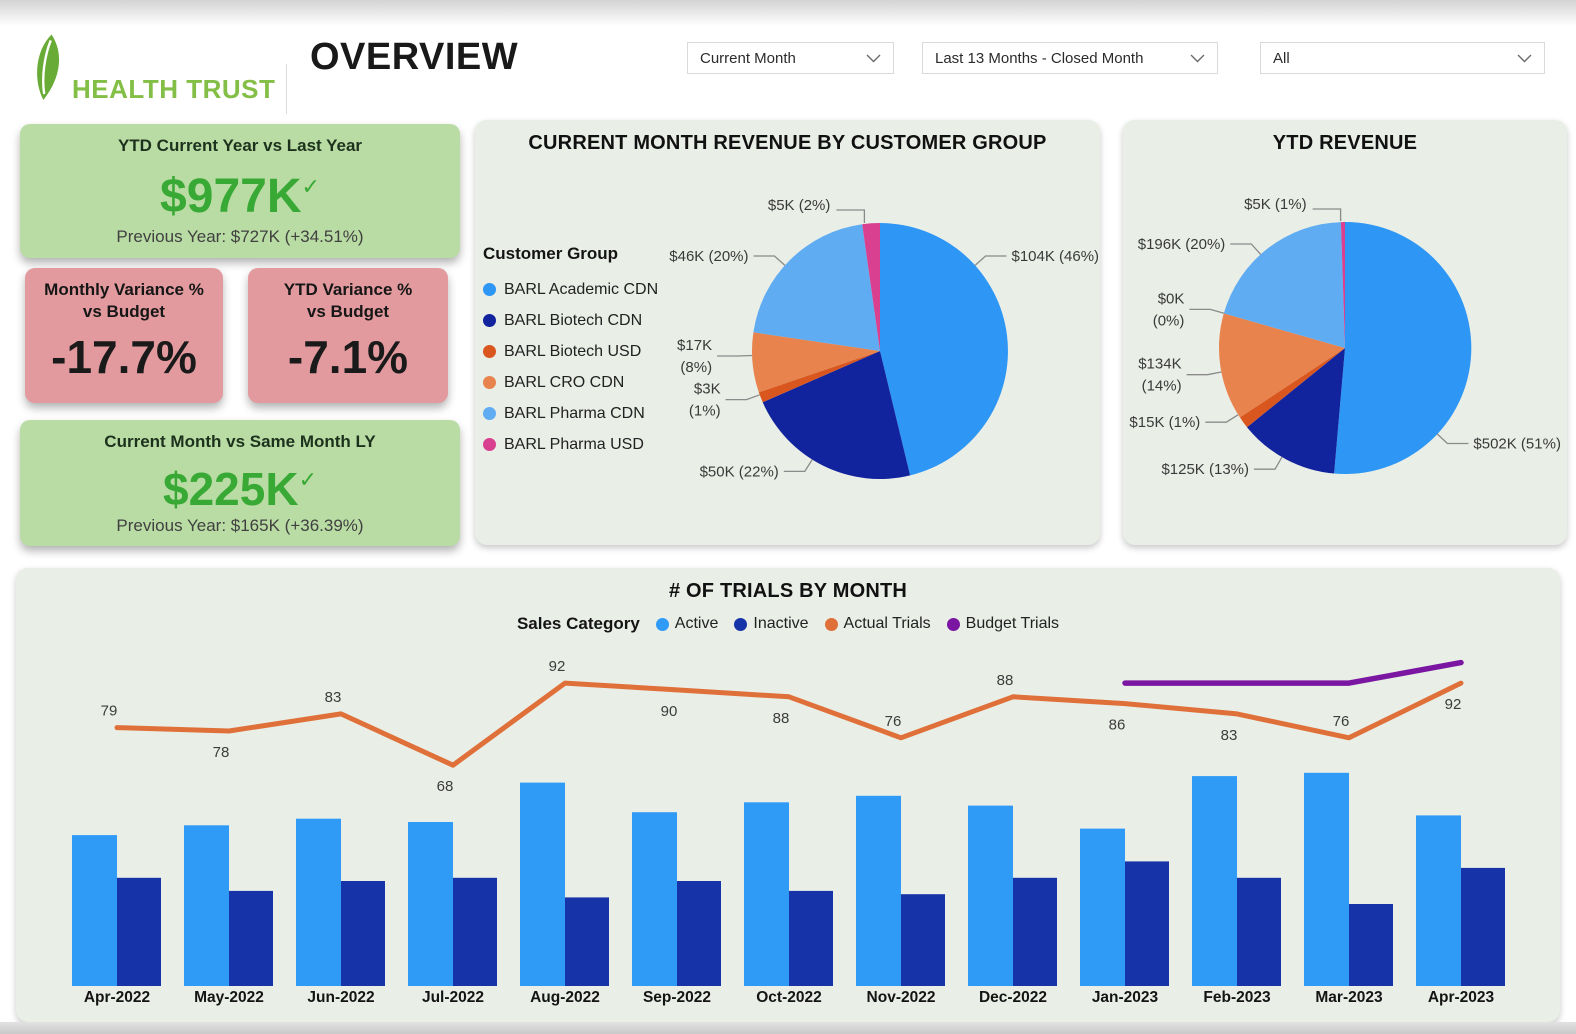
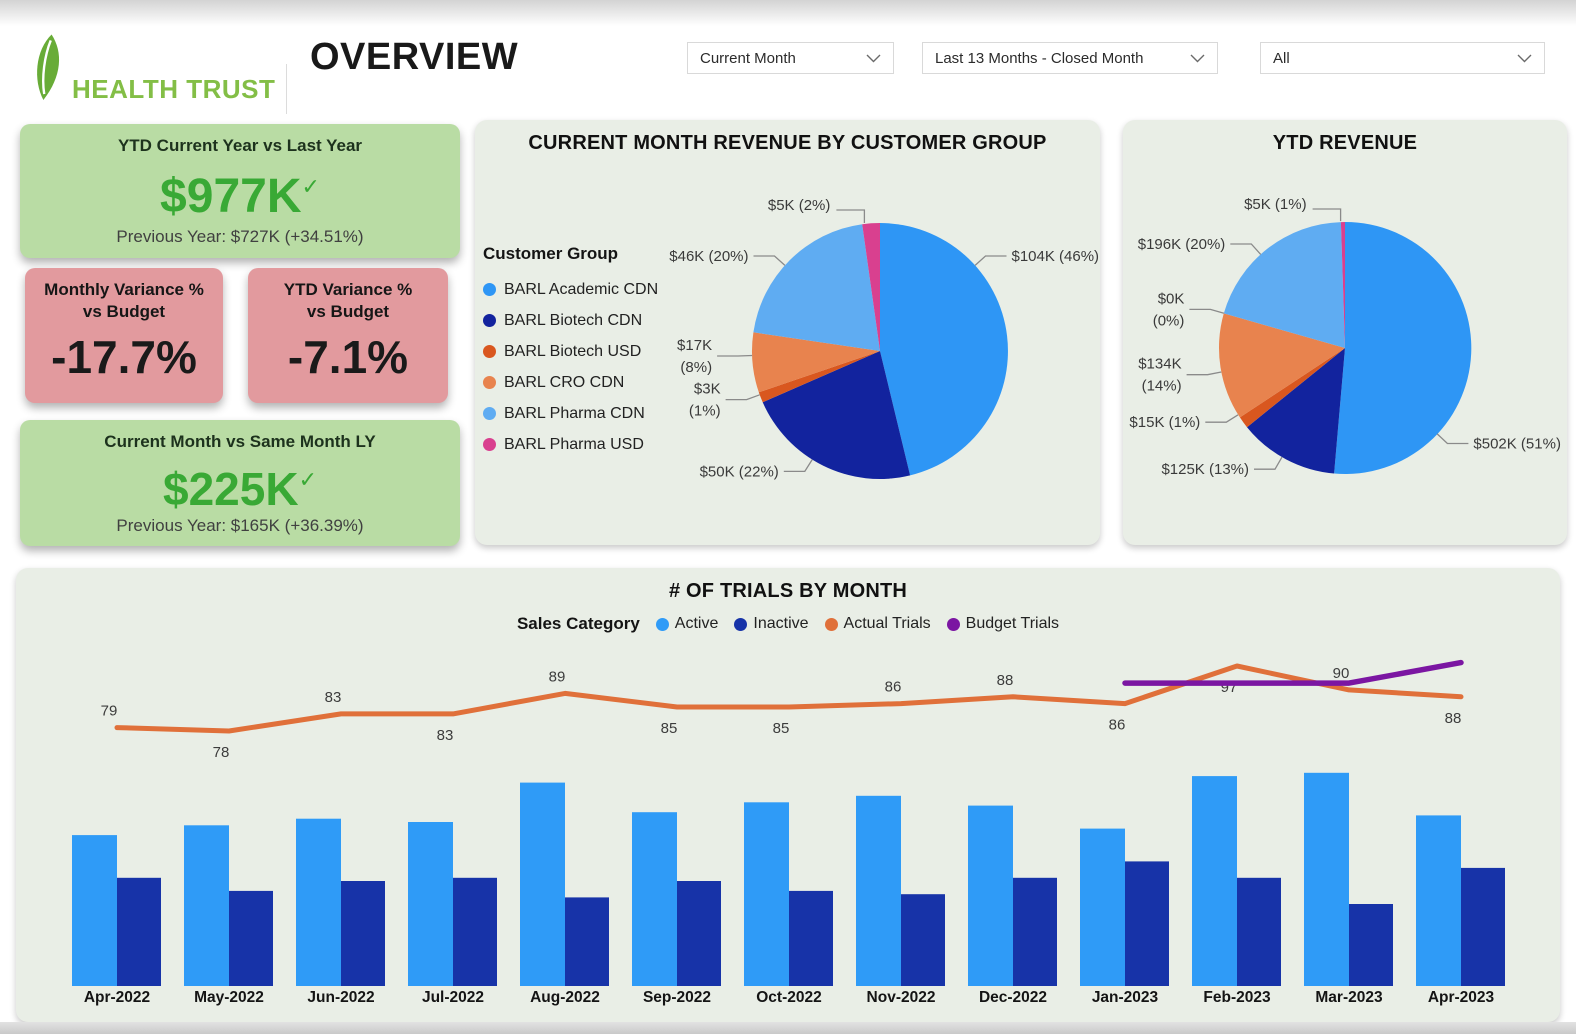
# OF TRIALS BY MONTH/Actual Trials/Jul-2022: 68 -> 83
# OF TRIALS BY MONTH/Actual Trials/Aug-2022: 92 -> 89
# OF TRIALS BY MONTH/Actual Trials/Sep-2022: 90 -> 85
# OF TRIALS BY MONTH/Actual Trials/Oct-2022: 88 -> 85
# OF TRIALS BY MONTH/Actual Trials/Nov-2022: 76 -> 86
# OF TRIALS BY MONTH/Actual Trials/Feb-2023: 83 -> 97
# OF TRIALS BY MONTH/Actual Trials/Mar-2023: 76 -> 90
# OF TRIALS BY MONTH/Actual Trials/Apr-2023: 92 -> 88
